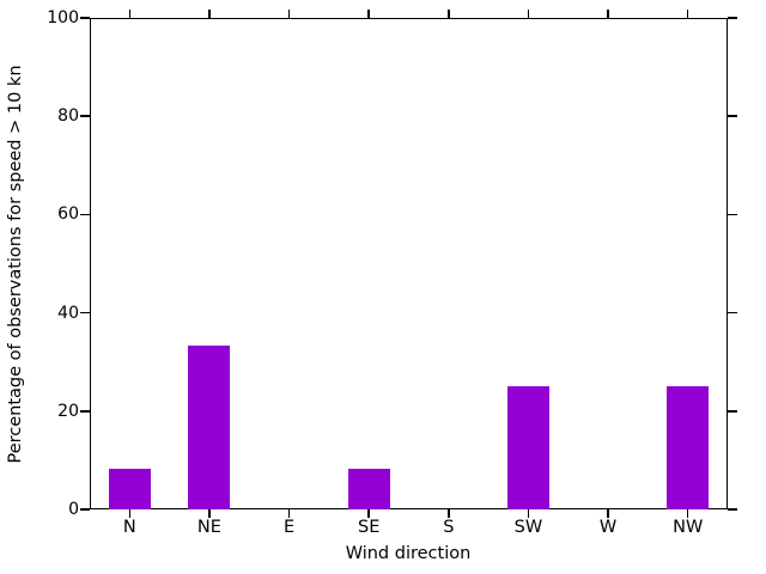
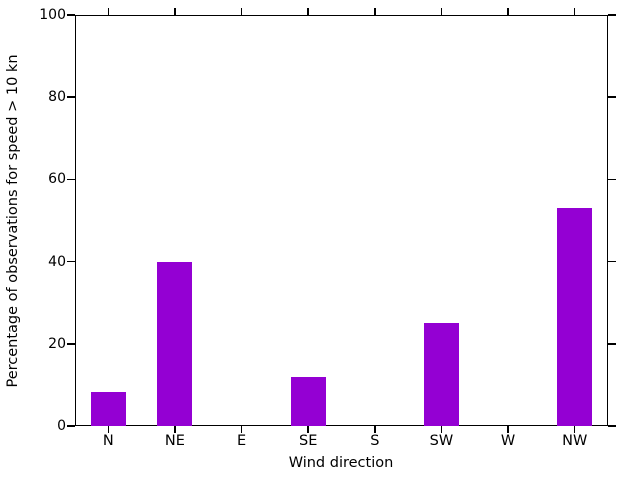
NE: 33 -> 40
SE: 8 -> 12
NW: 25 -> 53
